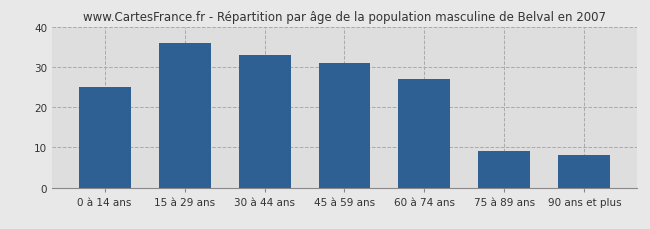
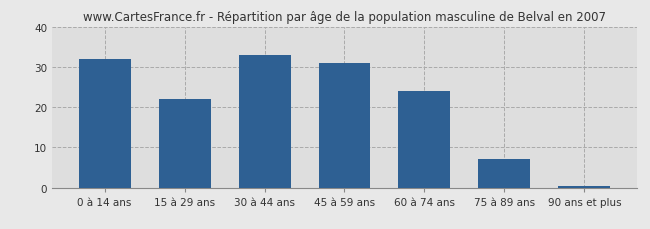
0 à 14 ans: 25.0 -> 32.0
15 à 29 ans: 36.0 -> 22.0
60 à 74 ans: 27.0 -> 24.0
75 à 89 ans: 9.0 -> 7.0
90 ans et plus: 8.0 -> 0.5
